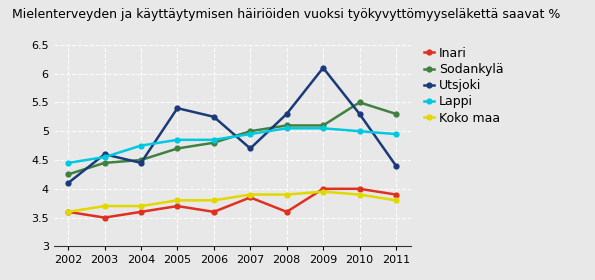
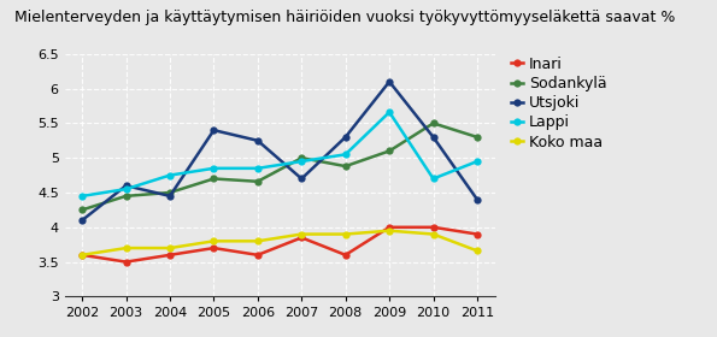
Sodankylä/2006: 4.80 -> 4.66
Sodankylä/2008: 5.10 -> 4.88
Lappi/2009: 5.05 -> 5.66
Lappi/2010: 5.00 -> 4.70
Koko maa/2011: 3.80 -> 3.66
